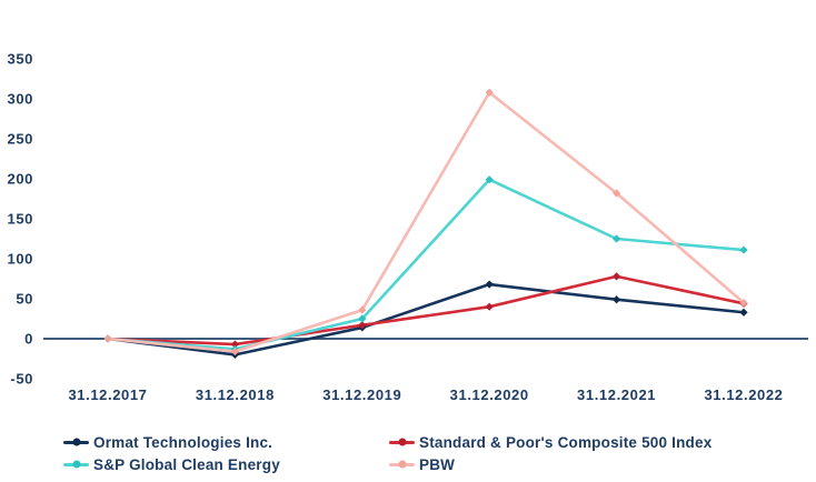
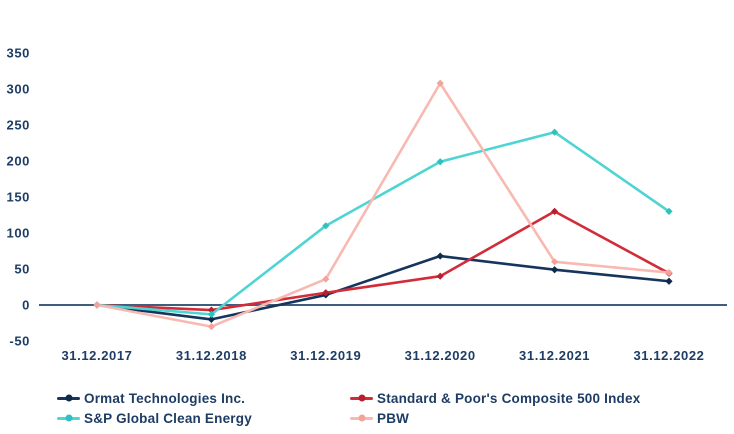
PBW/31.12.2018: -20 -> -30
S&P Global Clean Energy/31.12.2019: 20 -> 110
Standard & Poor's Composite 500 Index/31.12.2021: 80 -> 130
S&P Global Clean Energy/31.12.2021: 120 -> 240
PBW/31.12.2021: 180 -> 60
S&P Global Clean Energy/31.12.2022: 110 -> 130
